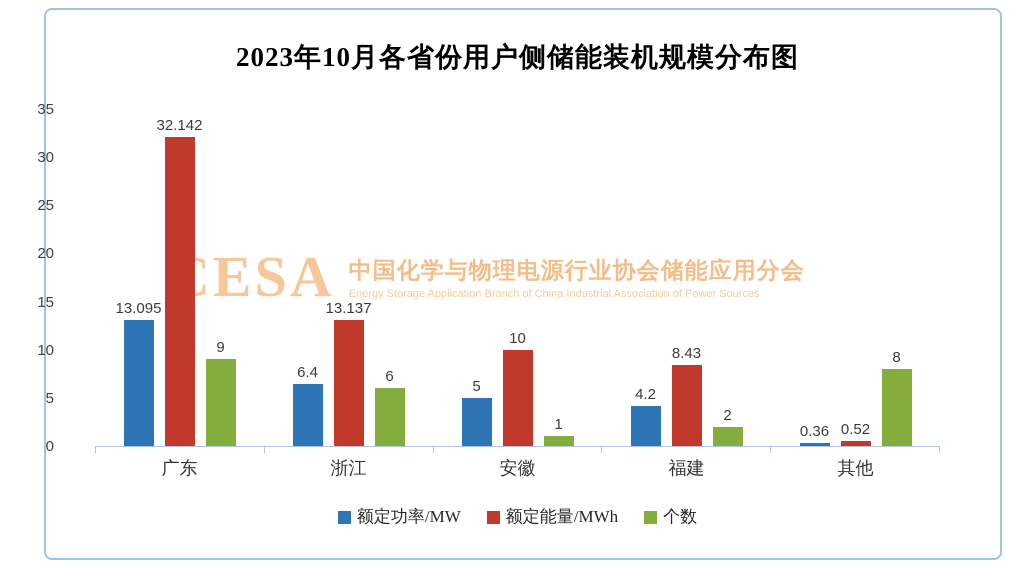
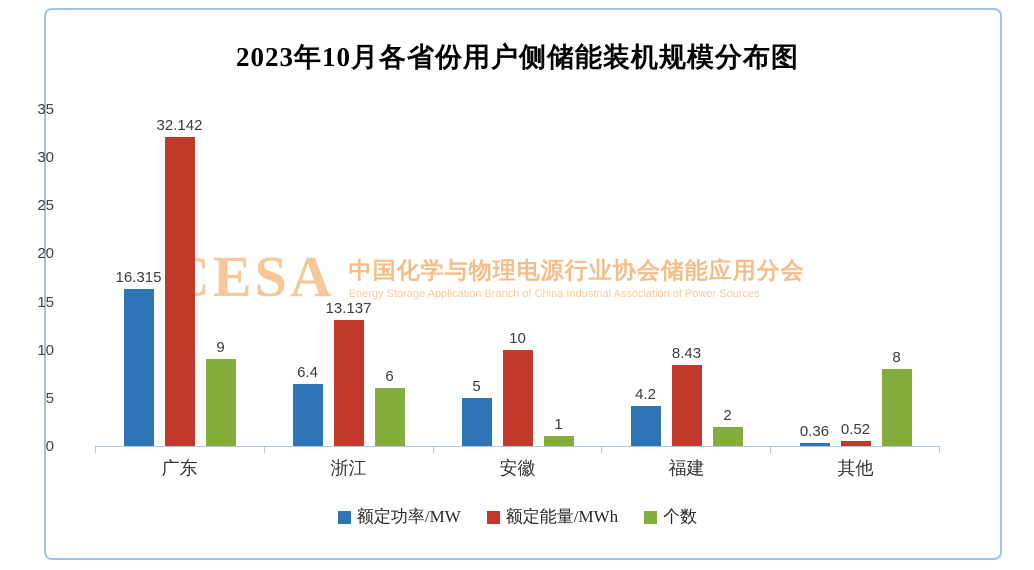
额定功率/MW/广东: 13.095 -> 16.315
